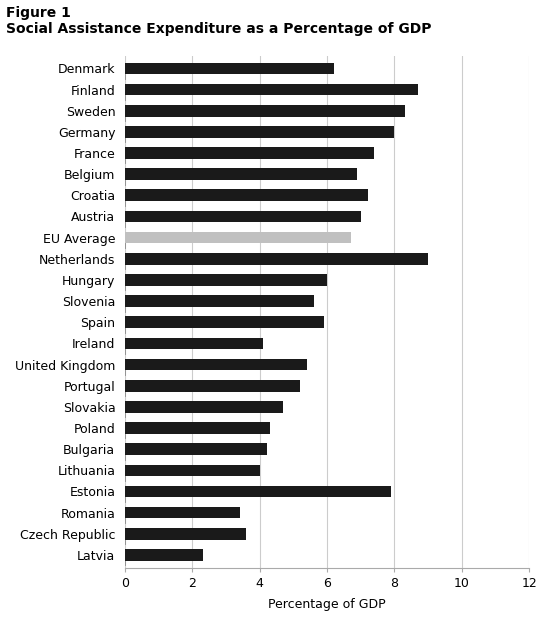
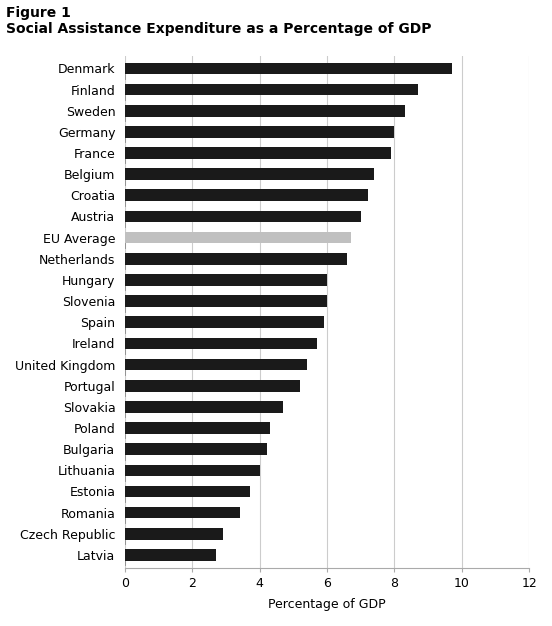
Denmark: 6.2 -> 9.7
France: 7.4 -> 7.9
Belgium: 6.9 -> 7.4
Netherlands: 9.0 -> 6.6
Slovenia: 5.6 -> 6.0
Ireland: 4.1 -> 5.7
Estonia: 7.9 -> 3.7
Czech Republic: 3.6 -> 2.9
Latvia: 2.3 -> 2.7
